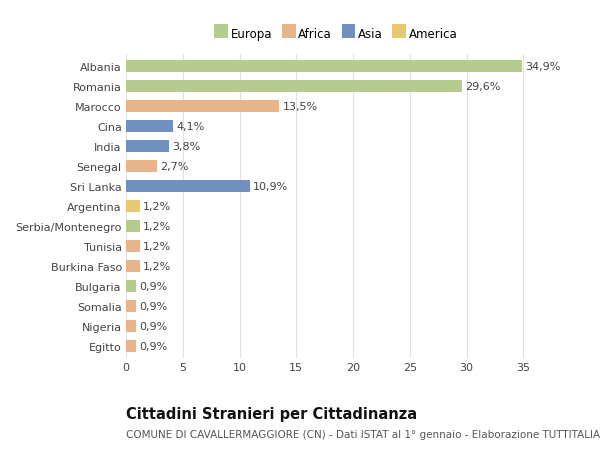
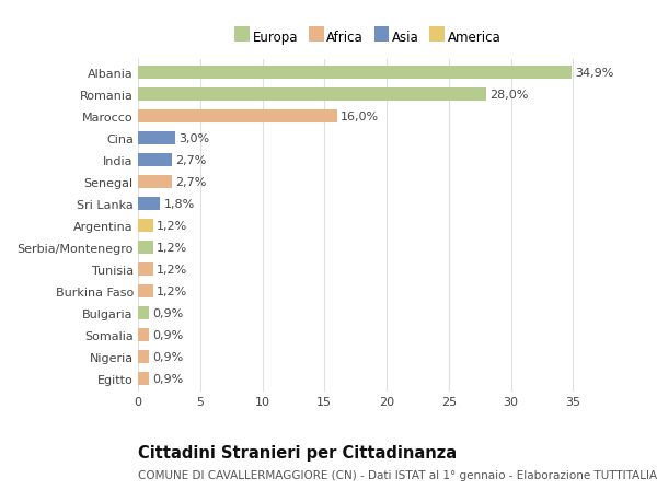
Romania: 29,6% -> 28,0%
Marocco: 13,5% -> 16,0%
Cina: 4,1% -> 3,0%
India: 3,8% -> 2,7%
Sri Lanka: 10,9% -> 1,8%
